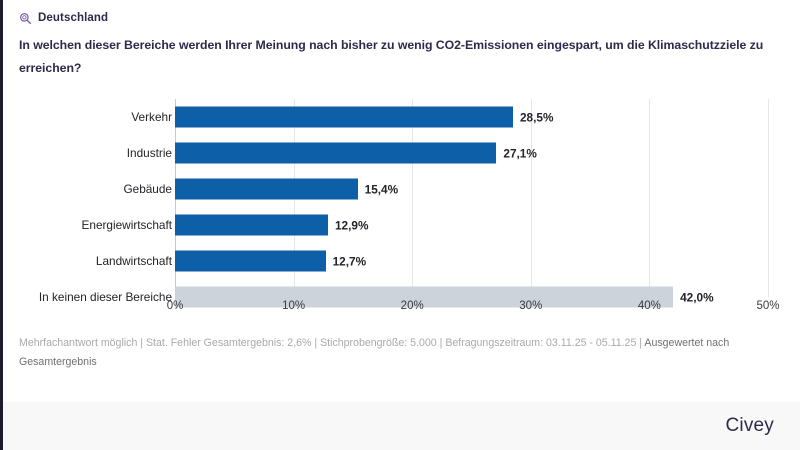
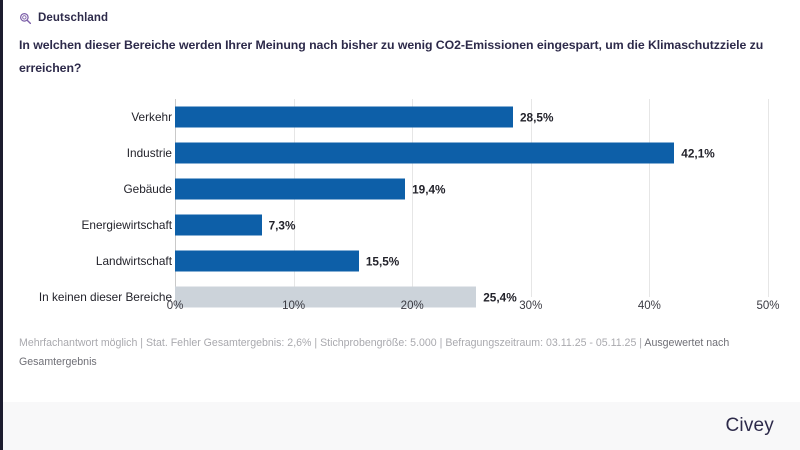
Industrie: 27,1% -> 42,1%
Gebäude: 15,4% -> 19,4%
Energiewirtschaft: 12,9% -> 7,3%
Landwirtschaft: 12,7% -> 15,5%
In keinen dieser Bereiche: 42,0% -> 25,4%
